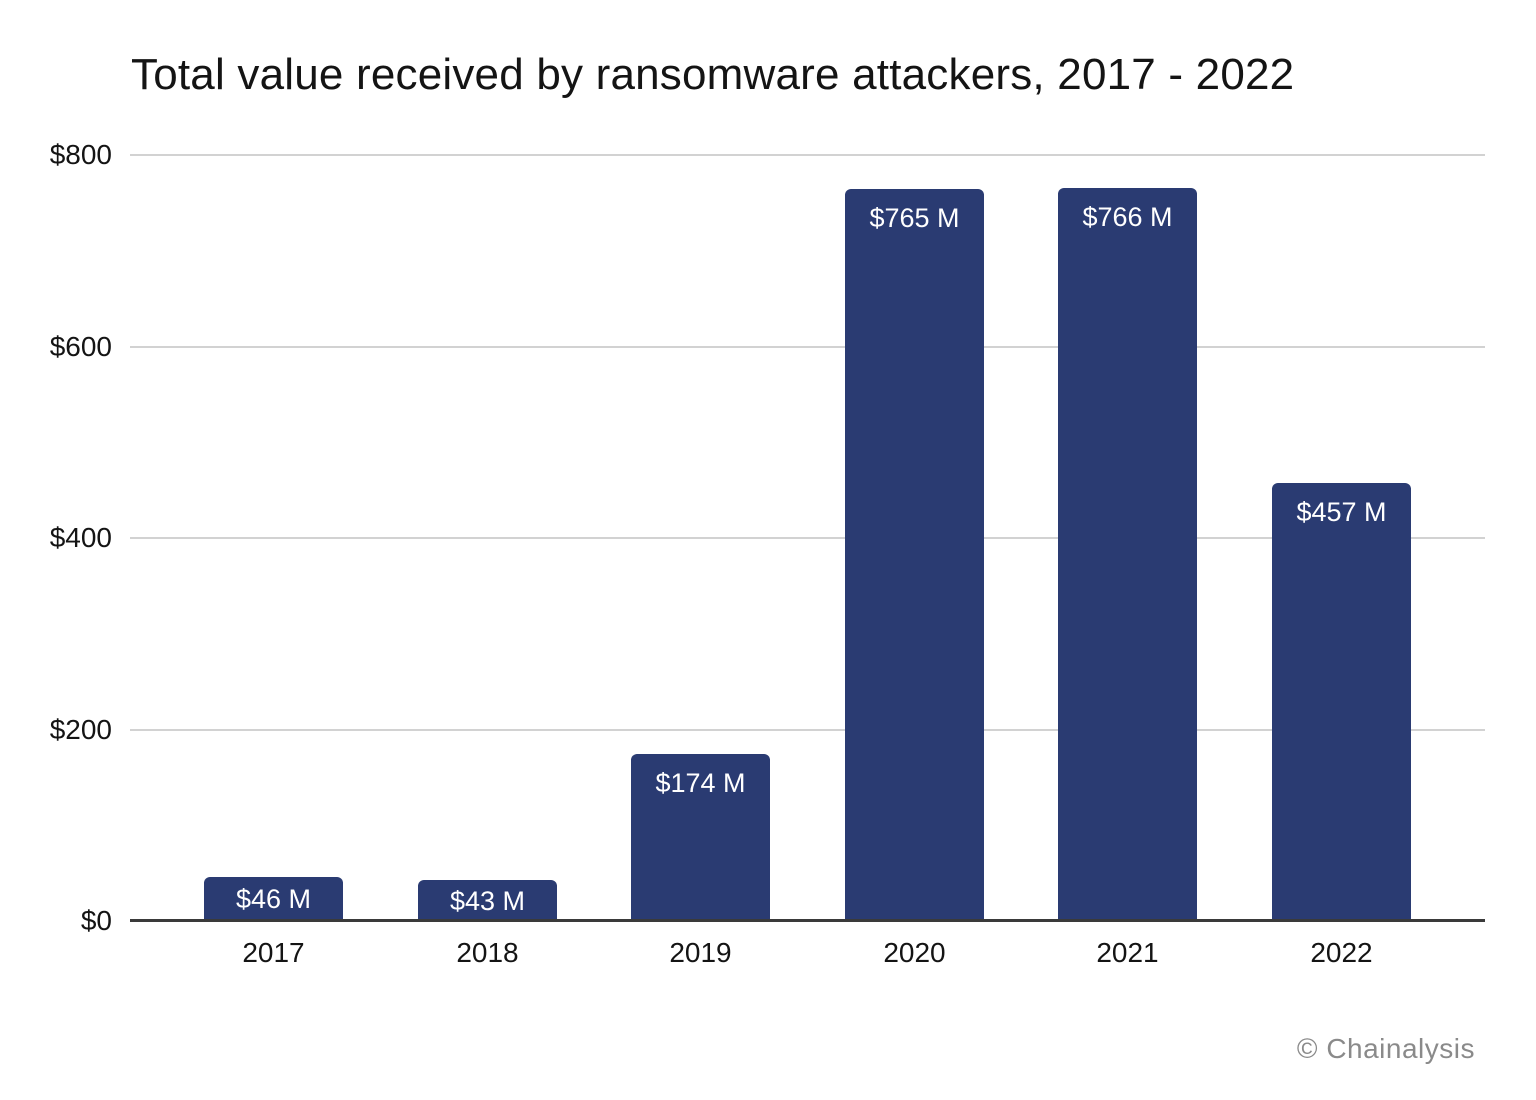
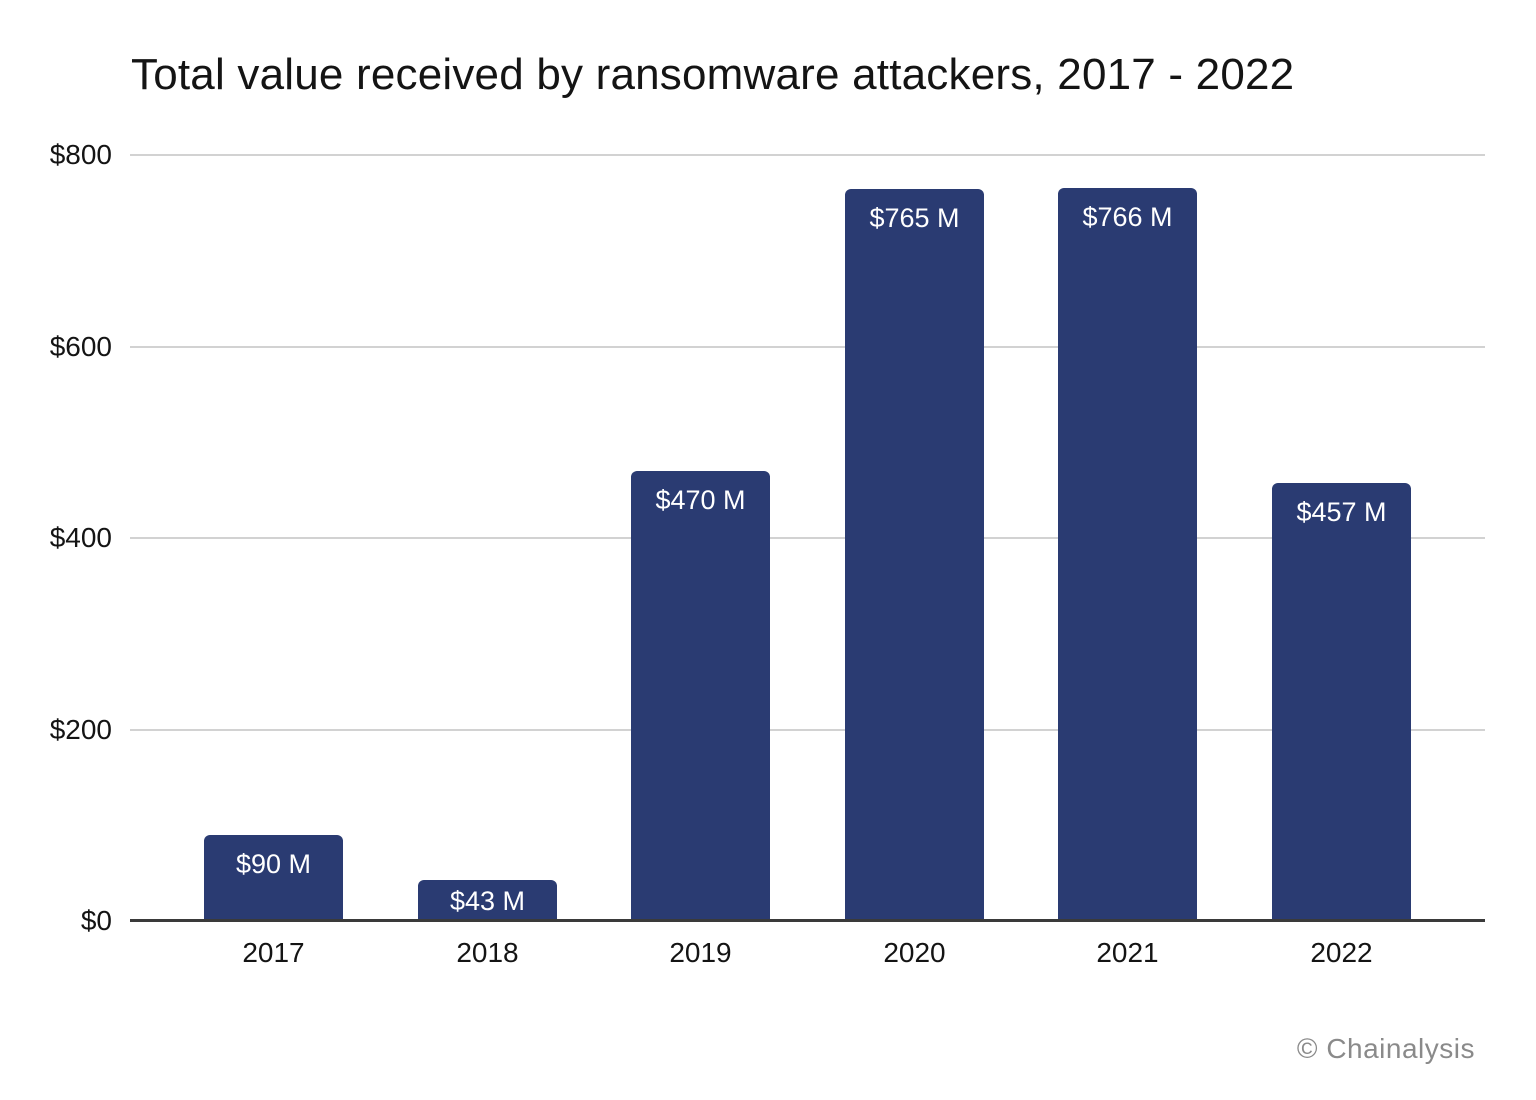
2017: $46 -> $90
2019: $174 -> $470
